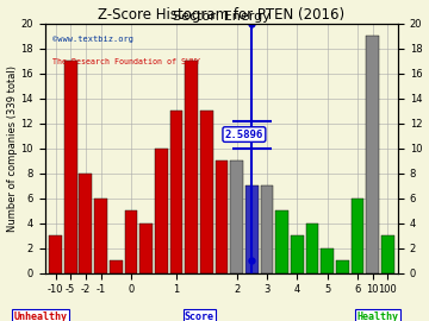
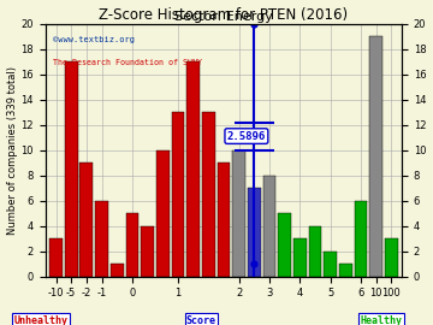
-2: 8 -> 9
2: 9 -> 10
3: 7 -> 8
